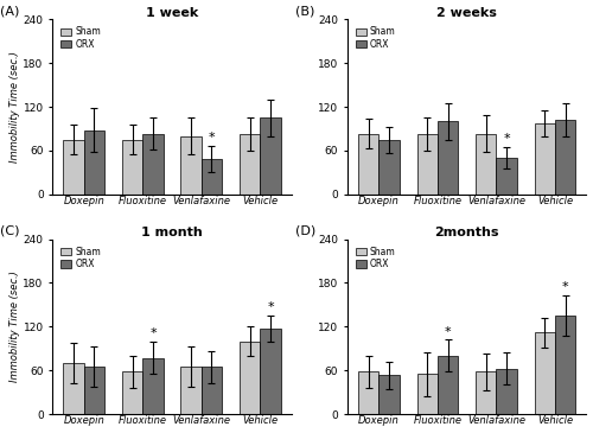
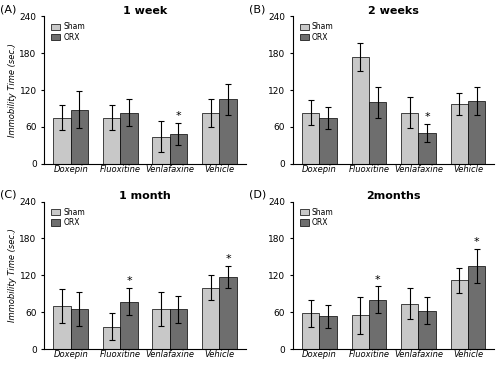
1 week/Sham/Venlafaxine: 80 -> 44
2 weeks/Sham/Fluoxitine: 83 -> 174
1 month/Sham/Fluoxitine: 58 -> 36
2months/Sham/Venlafaxine: 58 -> 74
